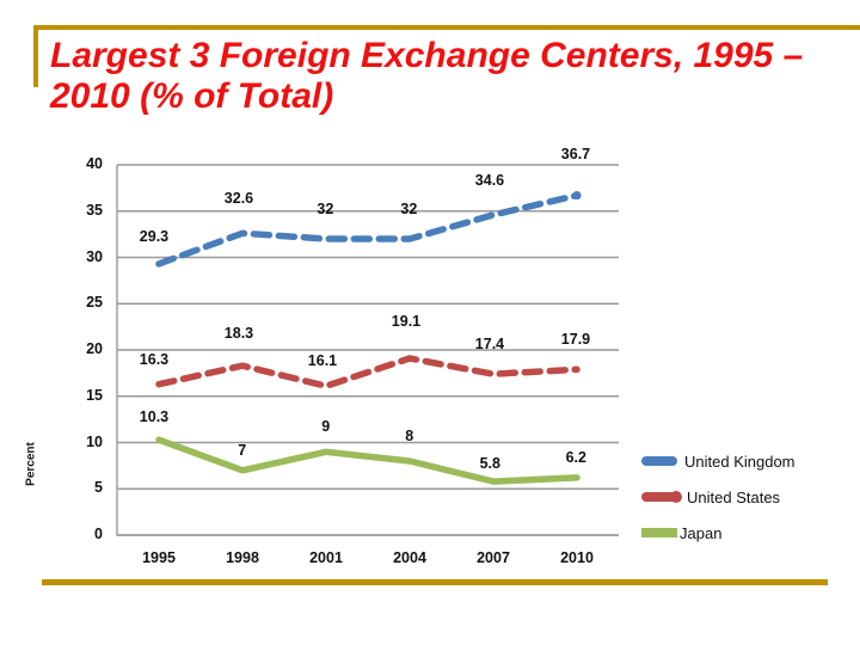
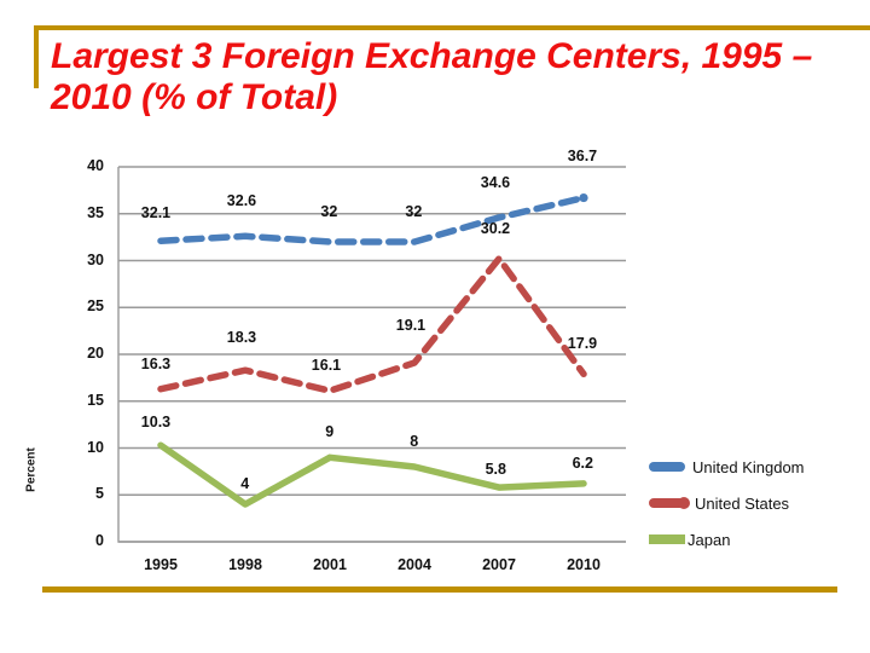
United Kingdom/1995: 29.3 -> 32.1
Japan/1998: 7 -> 4
United States/2007: 17.4 -> 30.2
